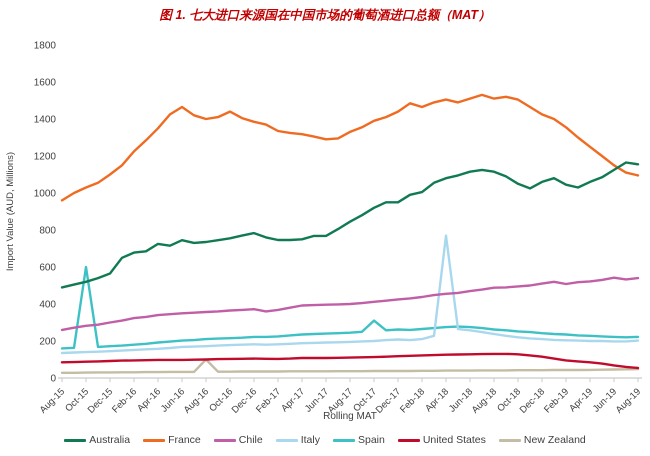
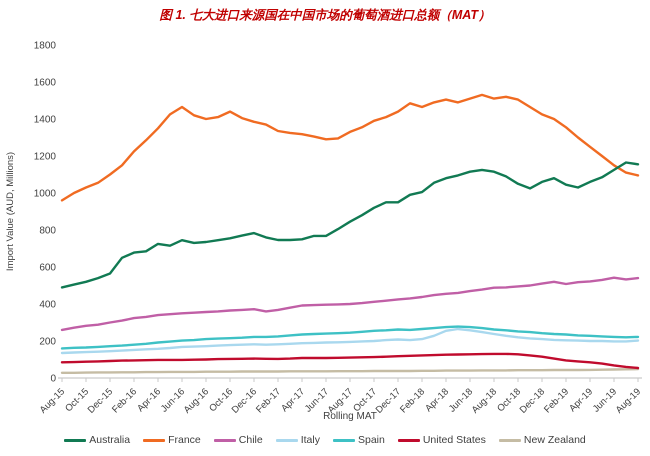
Spain/Oct-15: 600 -> 160
New Zealand/Aug-16: 100 -> 30
Spain/Oct-17: 310 -> 260
Italy/Apr-18: 770 -> 260
